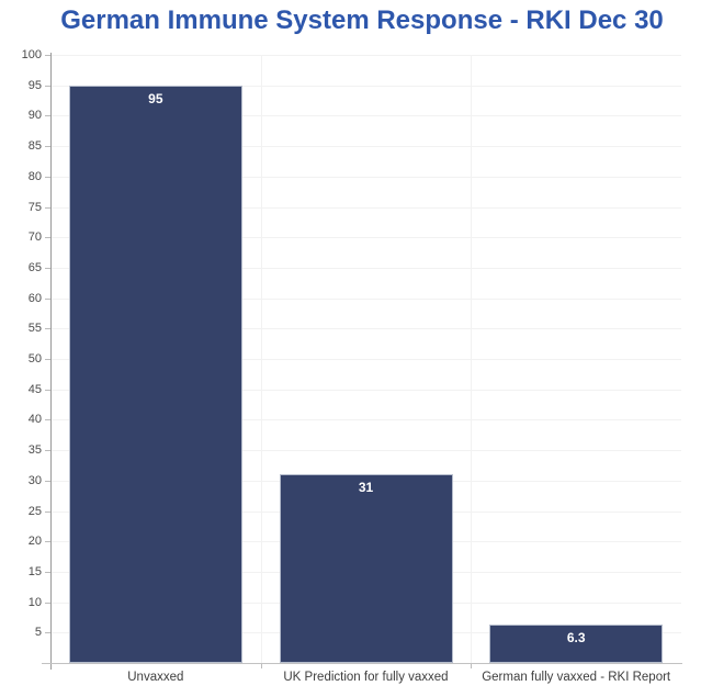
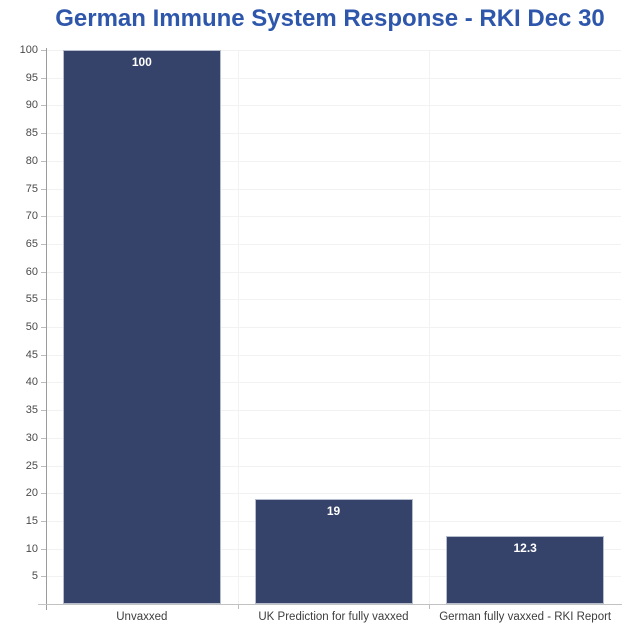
Unvaxxed: 95 -> 100
UK Prediction for fully vaxxed: 31 -> 19
German fully vaxxed - RKI Report: 6.3 -> 12.3
